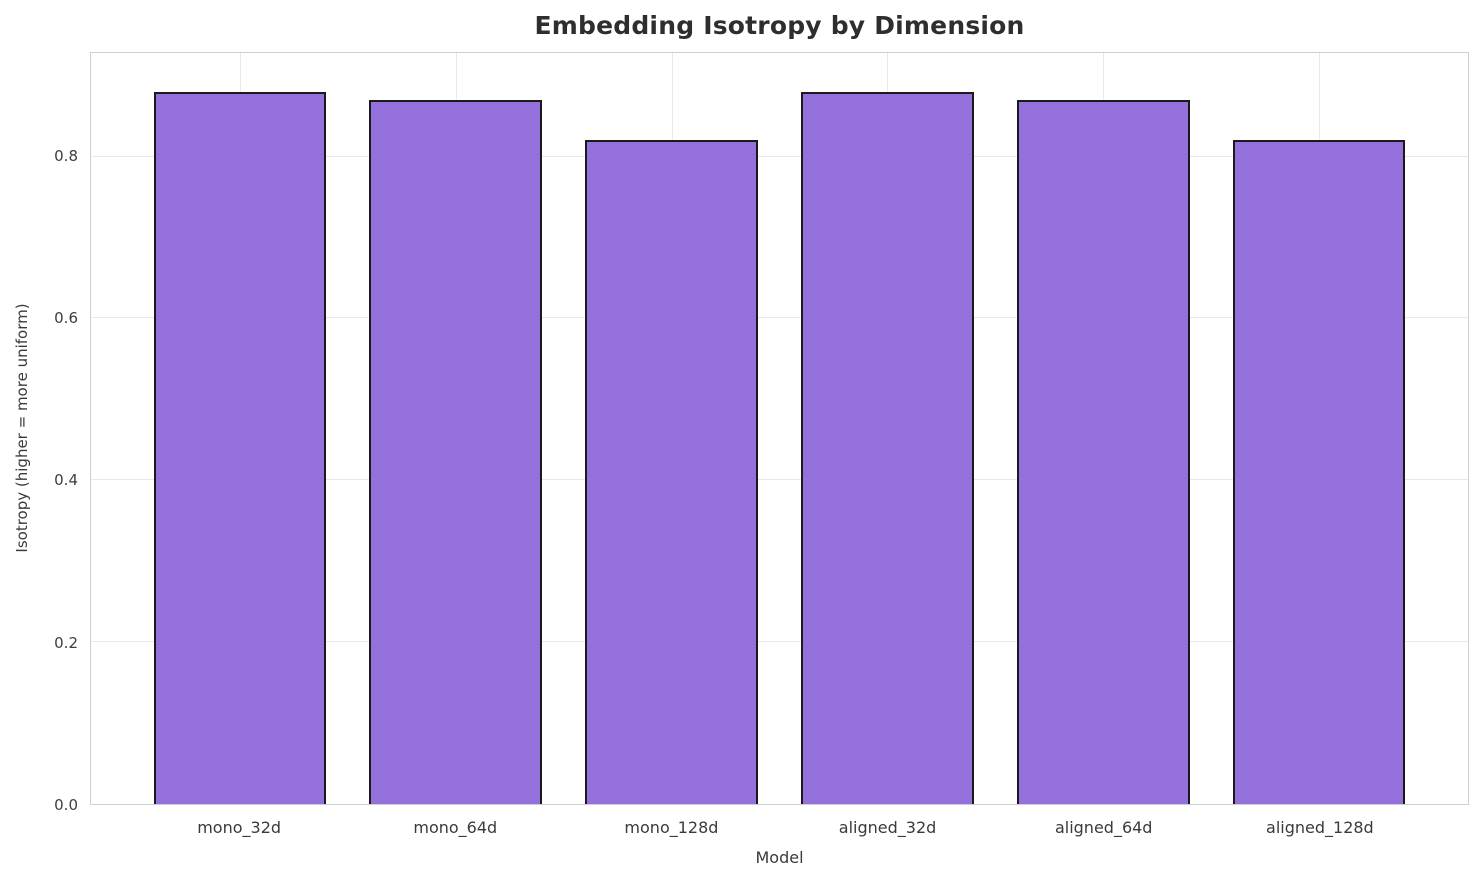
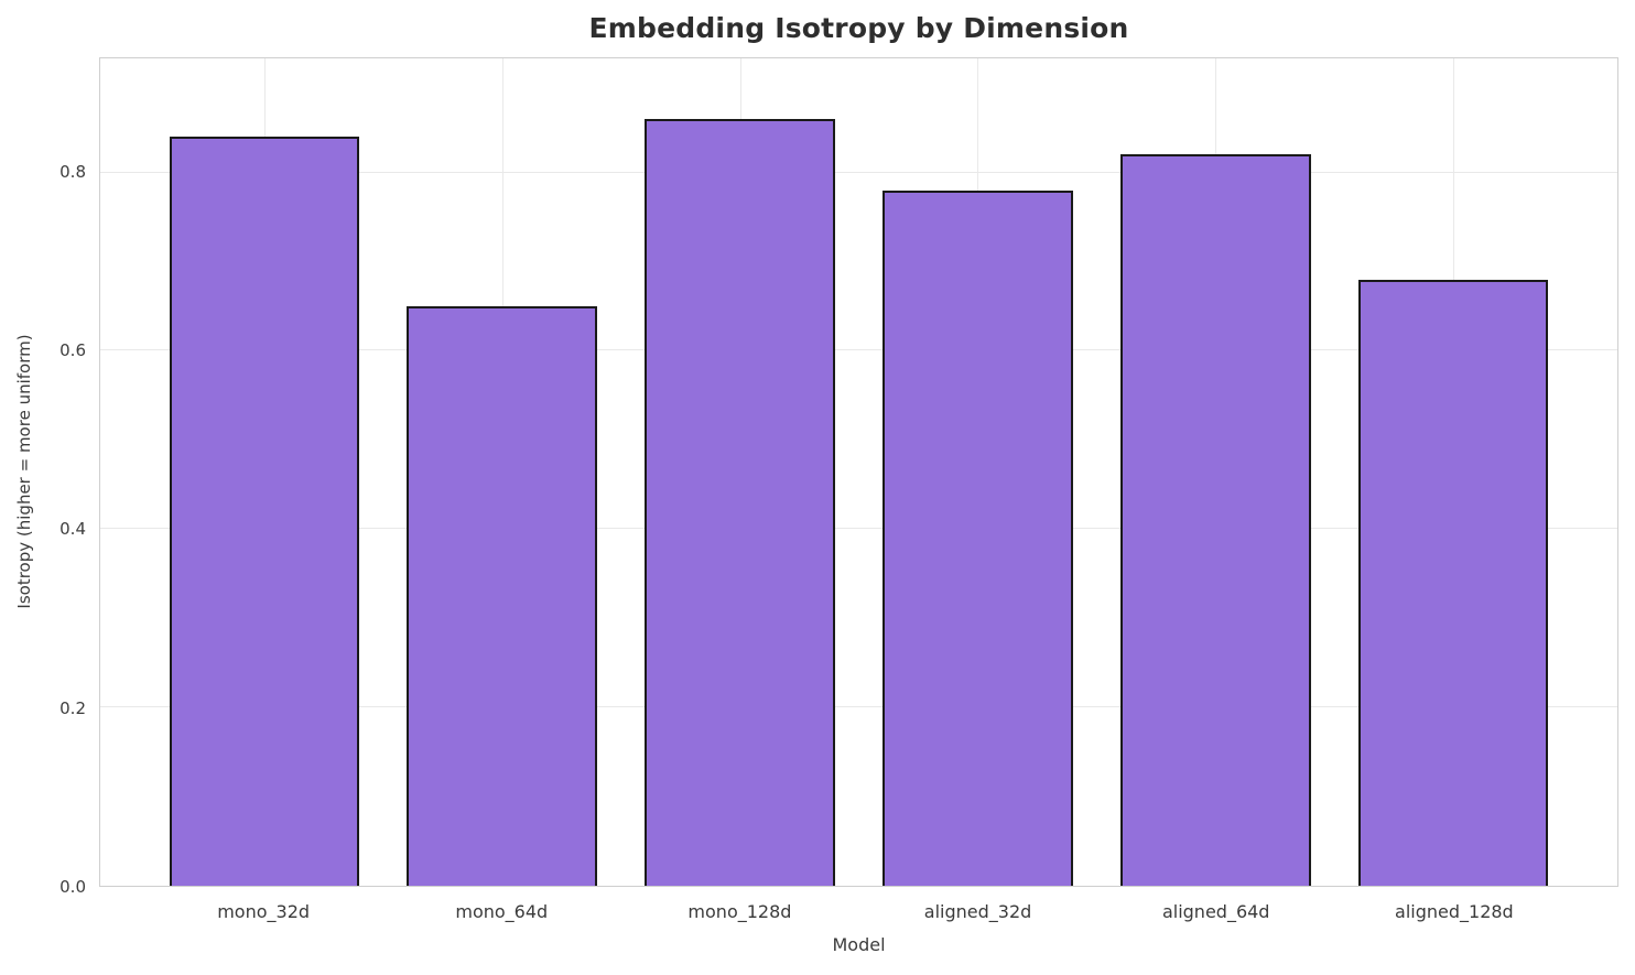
mono_32d: 0.88 -> 0.84
mono_64d: 0.87 -> 0.65
mono_128d: 0.82 -> 0.86
aligned_32d: 0.88 -> 0.78
aligned_64d: 0.87 -> 0.82
aligned_128d: 0.82 -> 0.68
